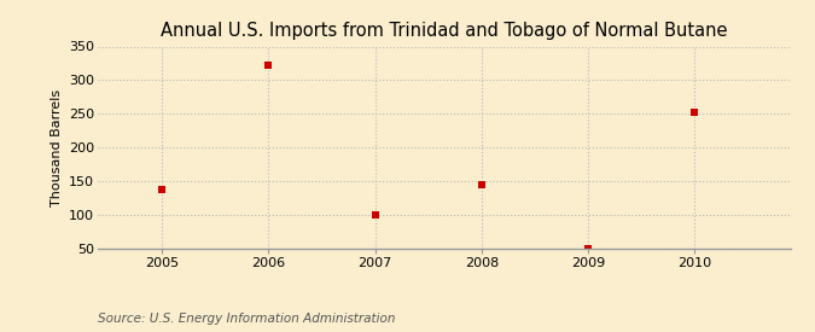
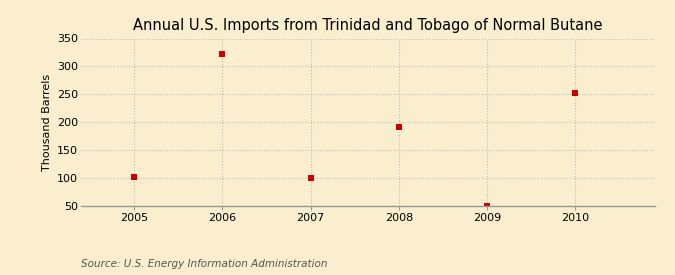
2005: 138 -> 103
2008: 146 -> 192
